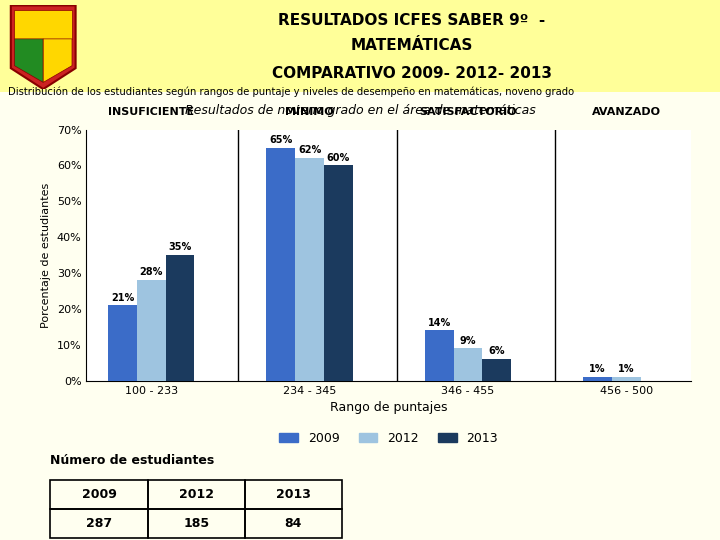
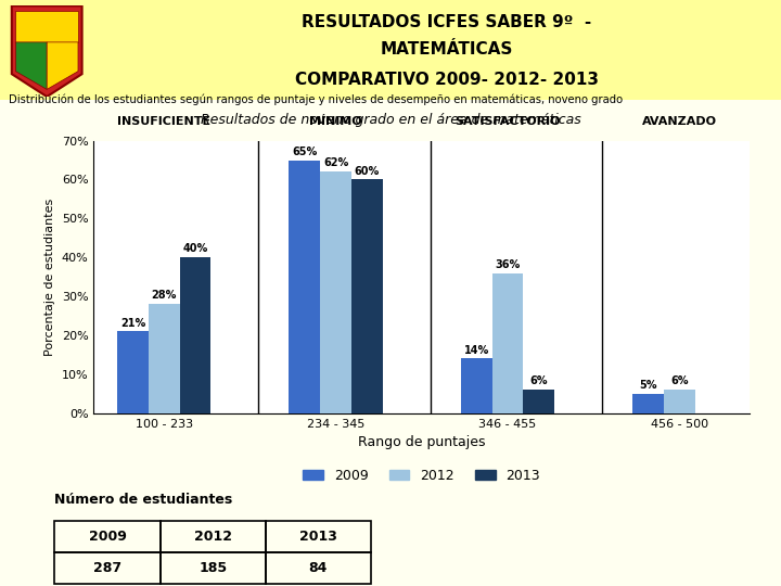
2013/100 - 233: 35% -> 40%
2012/346 - 455: 9% -> 36%
2009/456 - 500: 1% -> 5%
2012/456 - 500: 1% -> 6%
